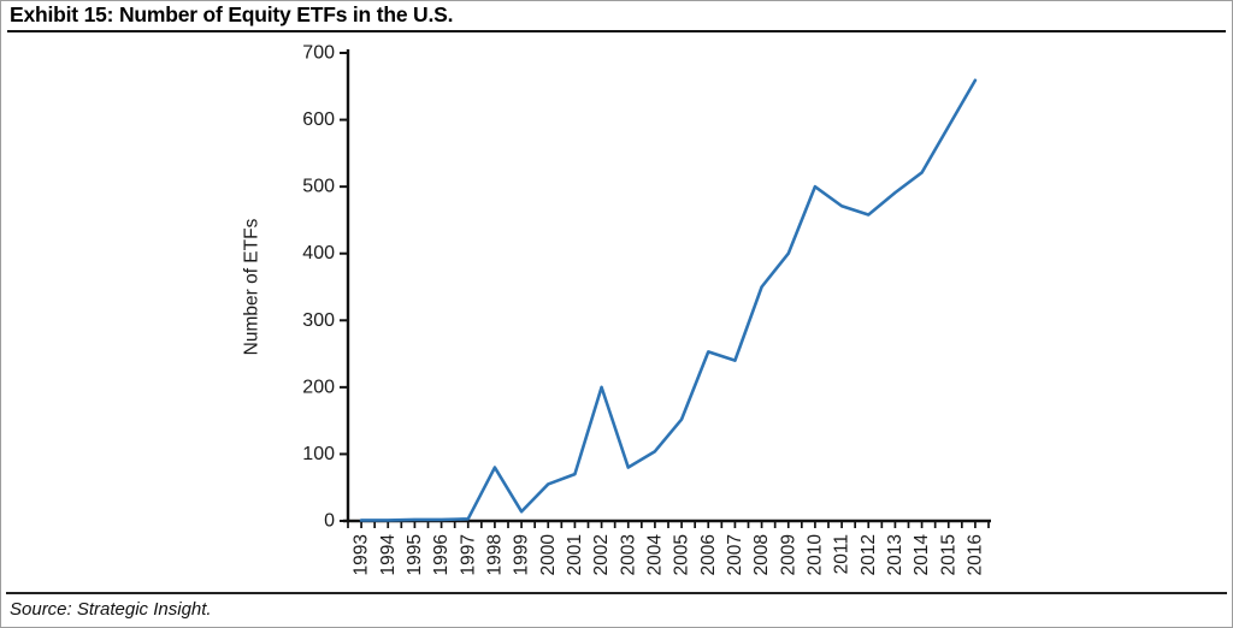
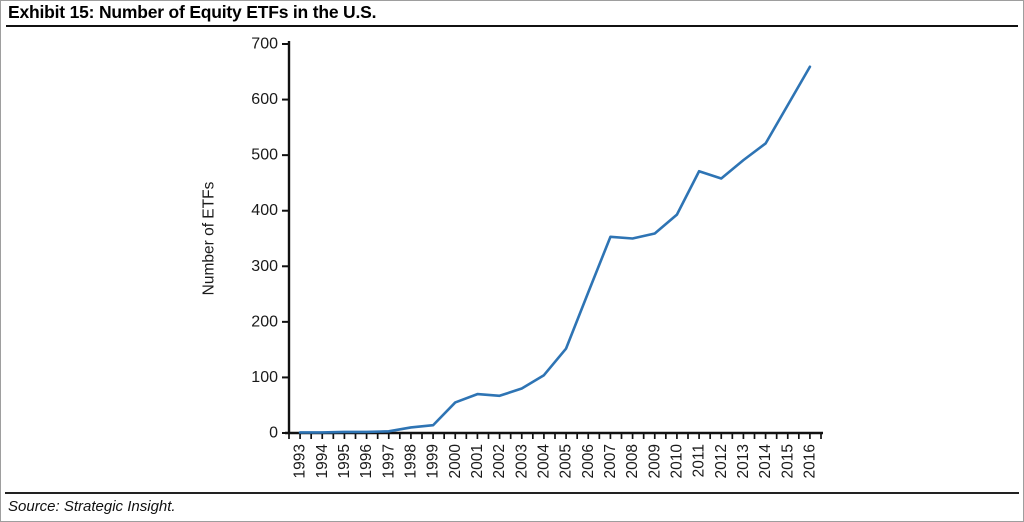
1998: 80 -> 10
2002: 200 -> 70
2007: 240 -> 350
2009: 400 -> 360
2010: 500 -> 390
